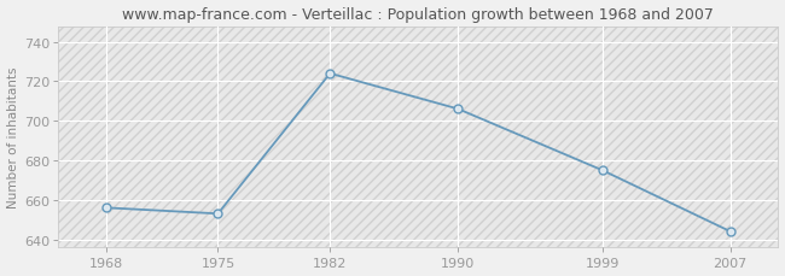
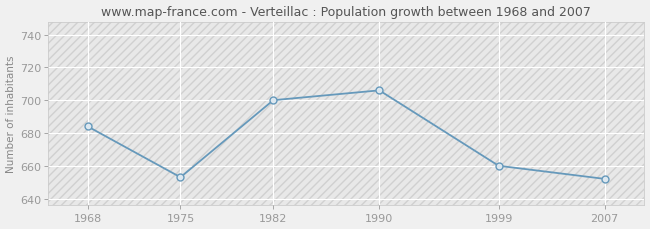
1968: 656 -> 684
1982: 724 -> 700
1999: 675 -> 660
2007: 644 -> 652
